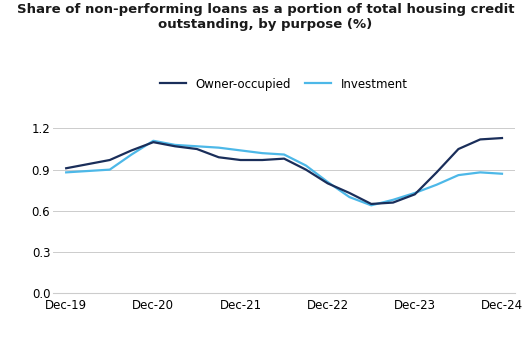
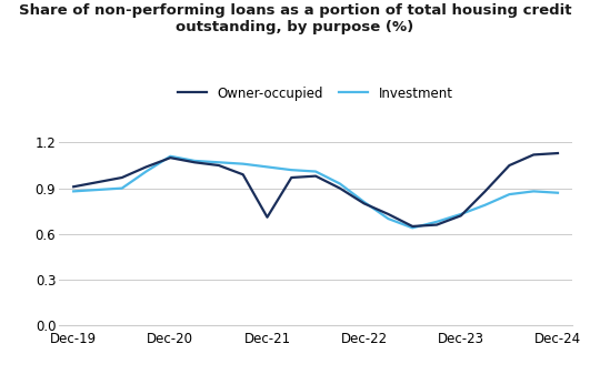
Owner-occupied/Dec-21: 0.97 -> 0.71
